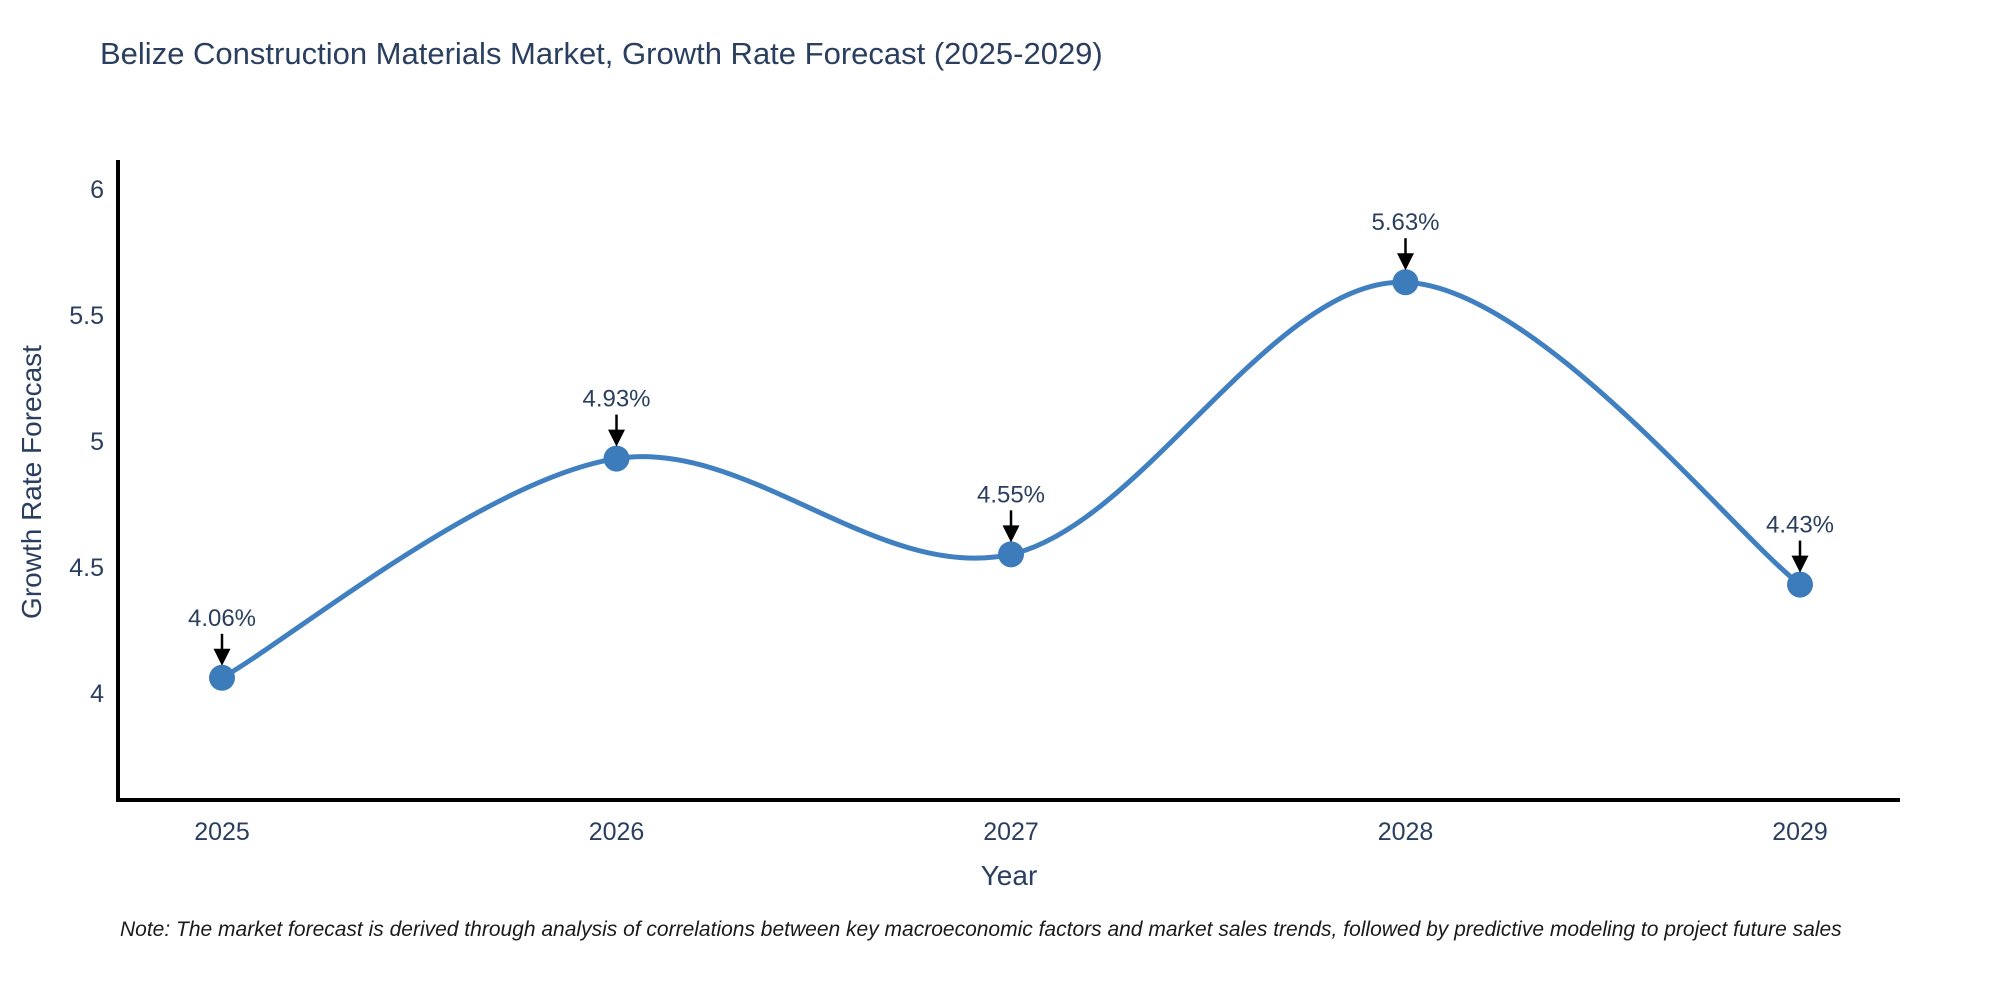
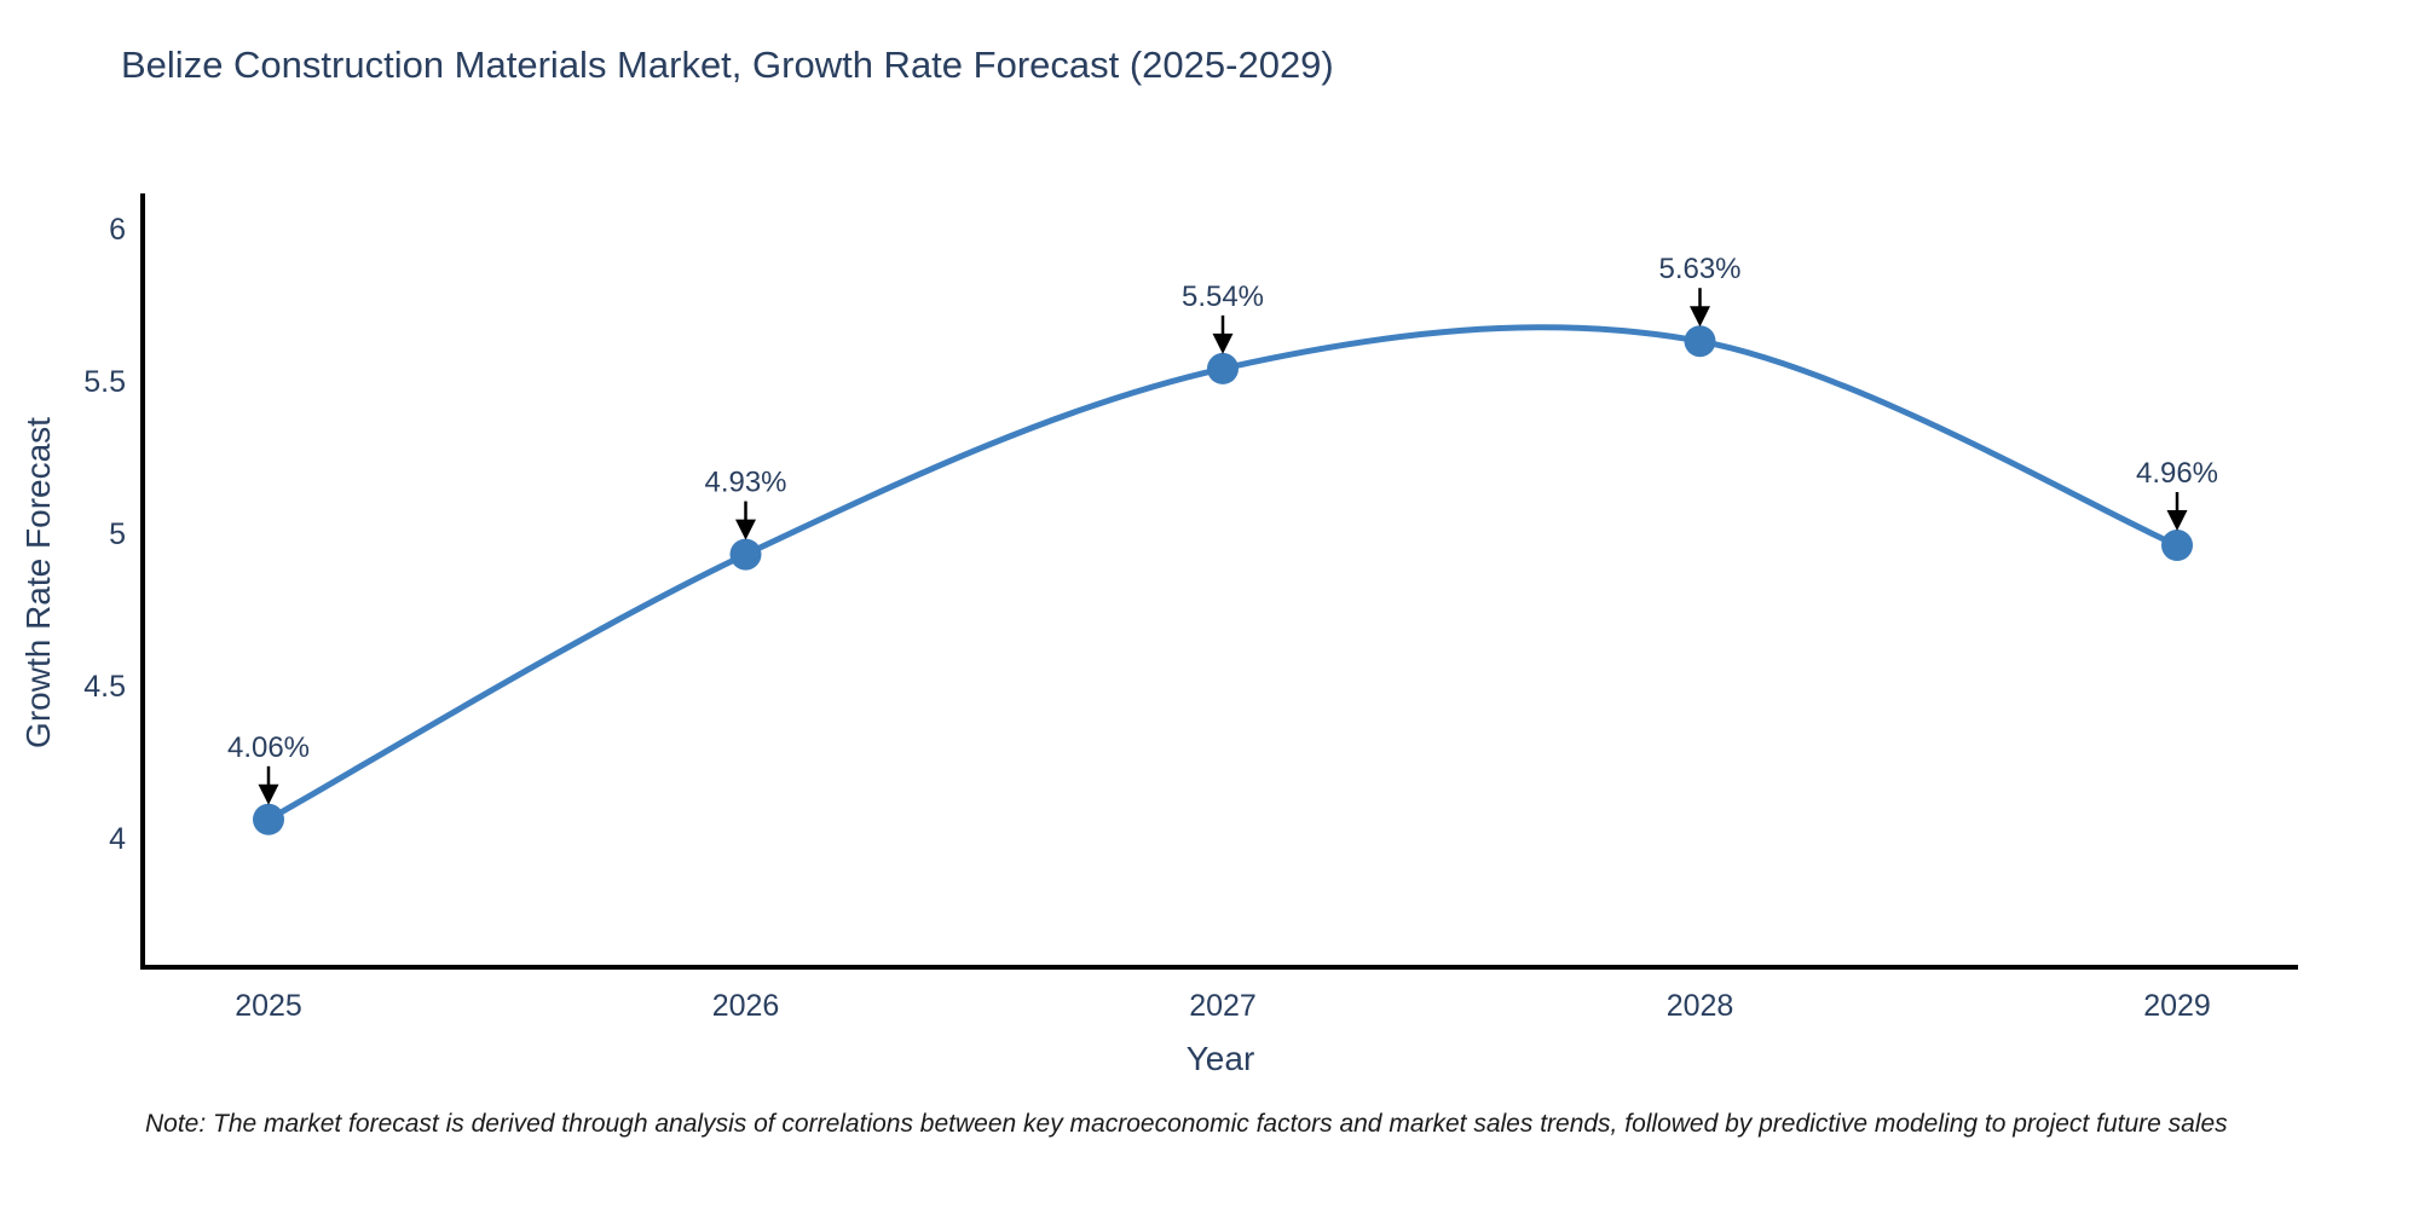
2027: 4.55% -> 5.54%
2029: 4.43% -> 4.96%
